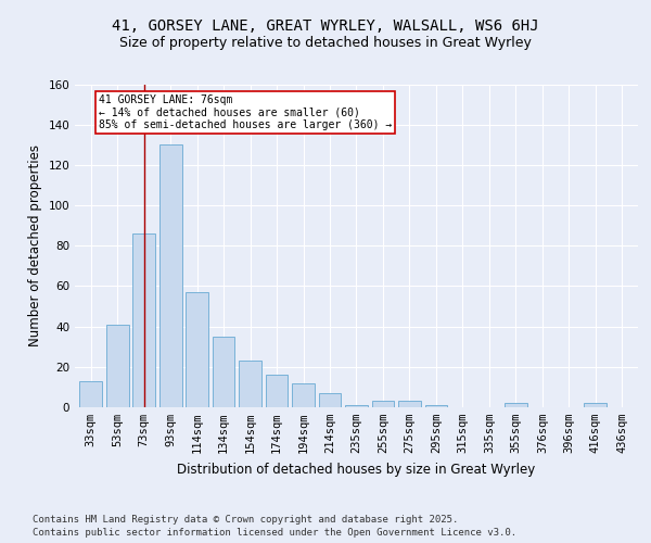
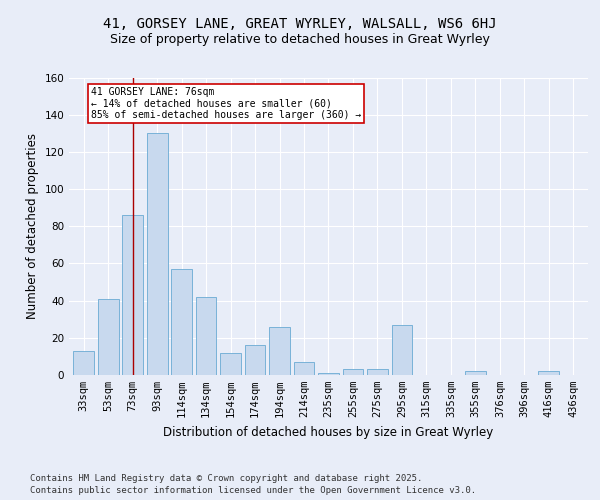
134sqm: 35 -> 42
154sqm: 23 -> 12
194sqm: 12 -> 26
295sqm: 1 -> 27
